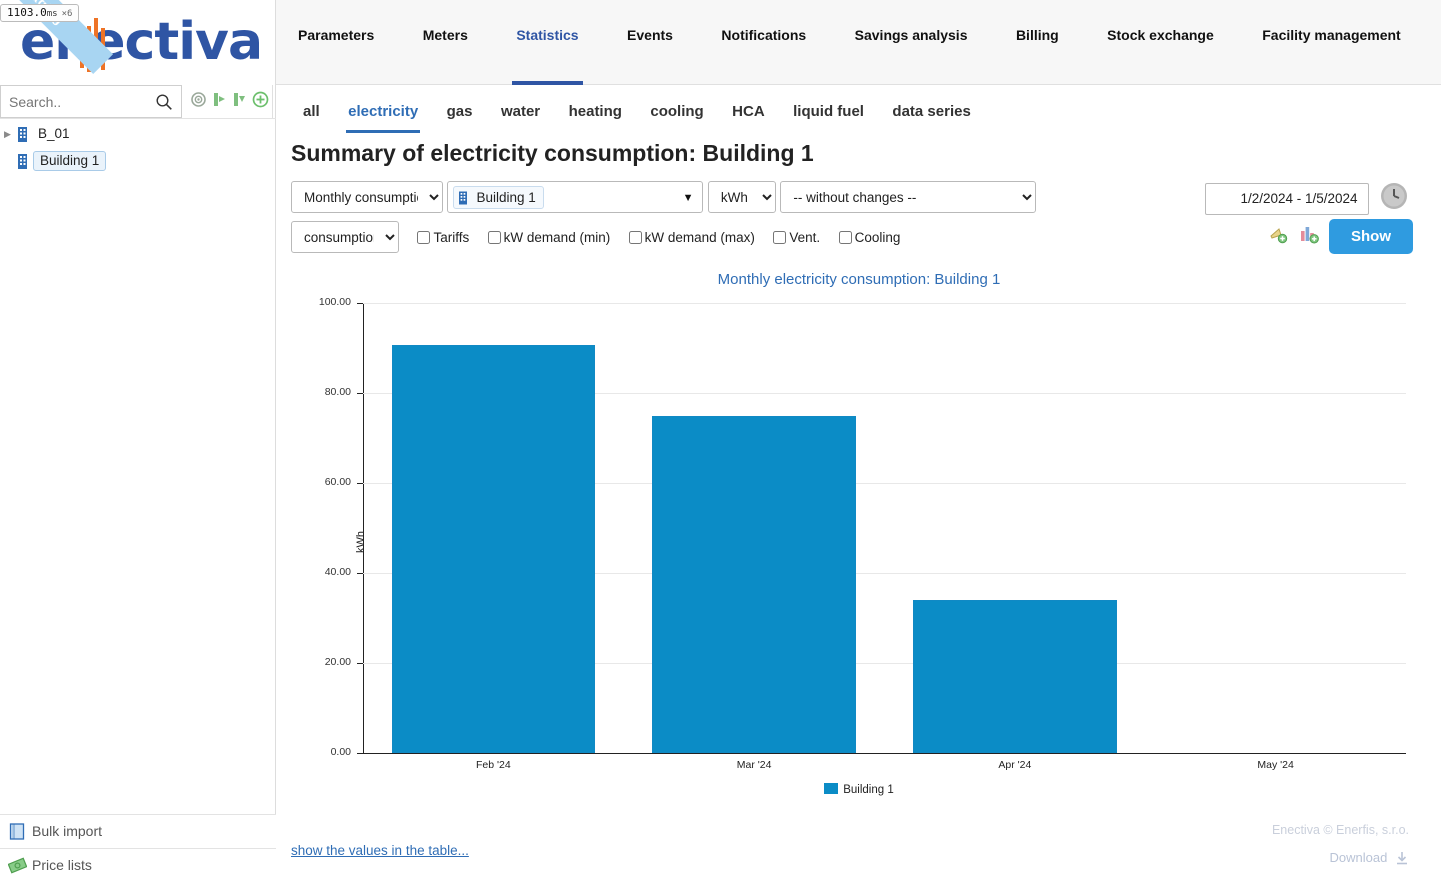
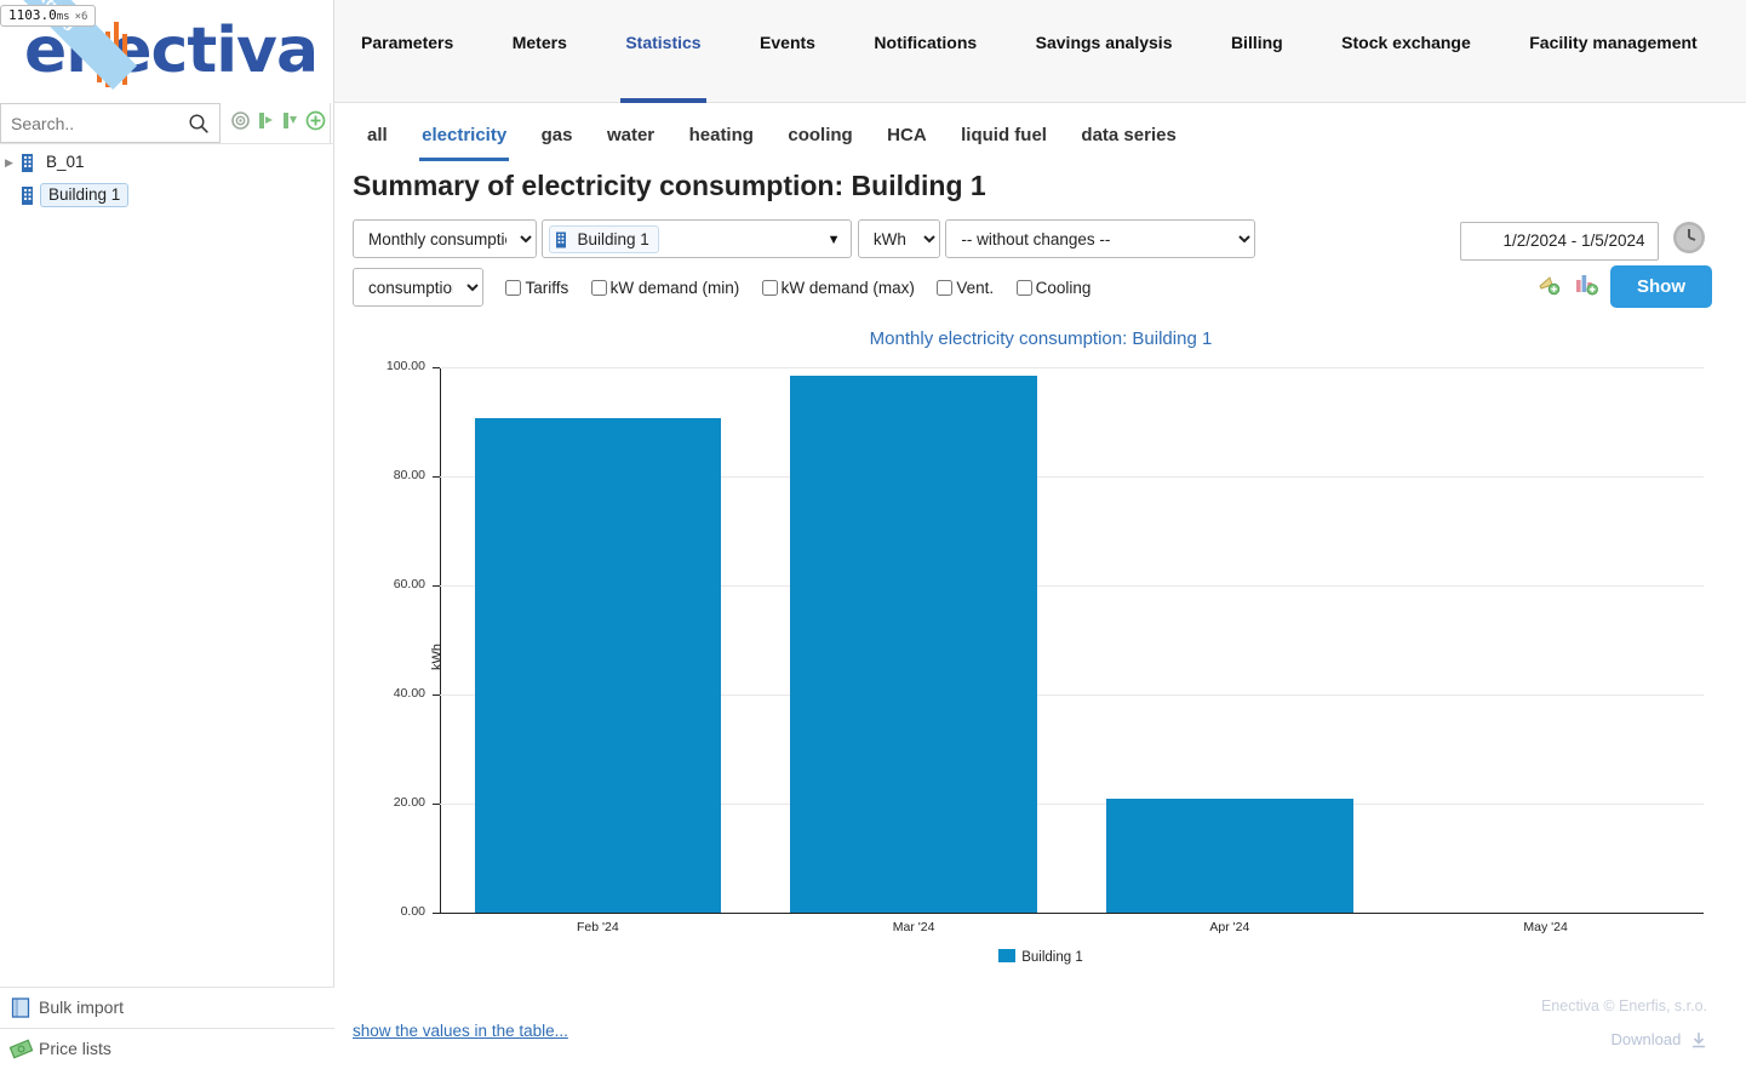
Mar '24: 75 -> 98
Apr '24: 34 -> 21
